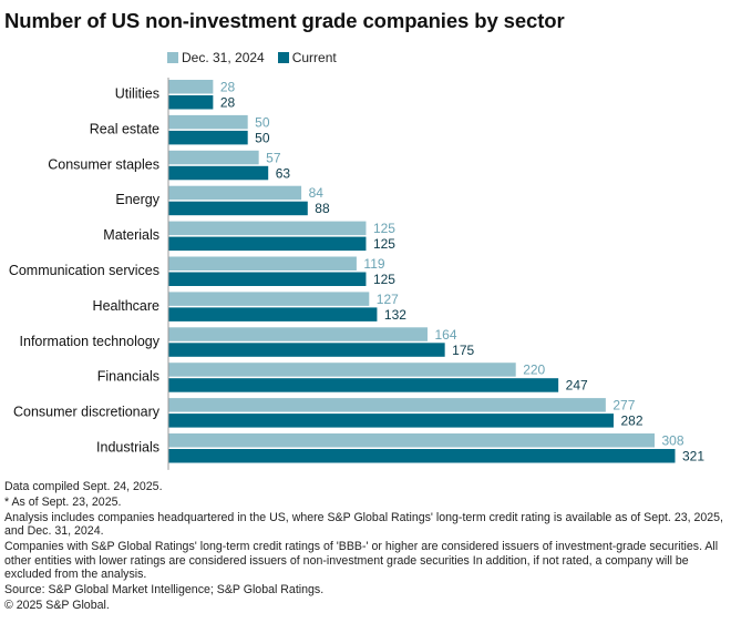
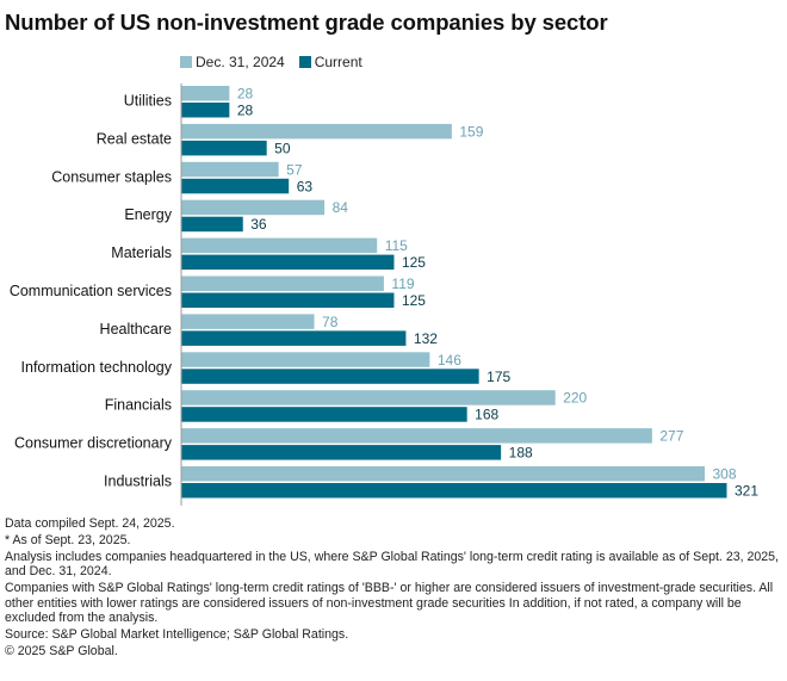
Dec. 31, 2024/Real estate: 50 -> 159
Current/Energy: 88 -> 36
Dec. 31, 2024/Materials: 125 -> 115
Dec. 31, 2024/Healthcare: 127 -> 78
Dec. 31, 2024/Information technology: 164 -> 146
Current/Financials: 247 -> 168
Current/Consumer discretionary: 282 -> 188
